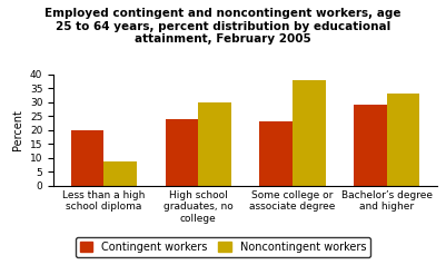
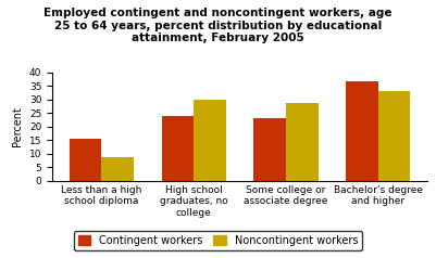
Contingent workers/Less than a high school diploma: 20.0 -> 15.5
Noncontingent workers/Some college or associate degree: 38.0 -> 28.5
Contingent workers/Bachelor’s degree and higher: 29.0 -> 36.5
